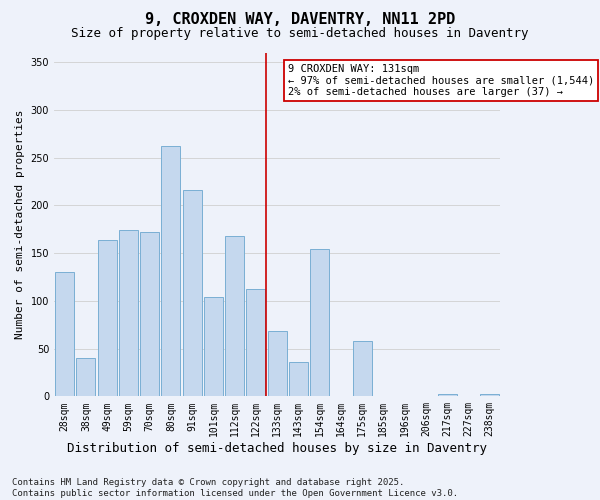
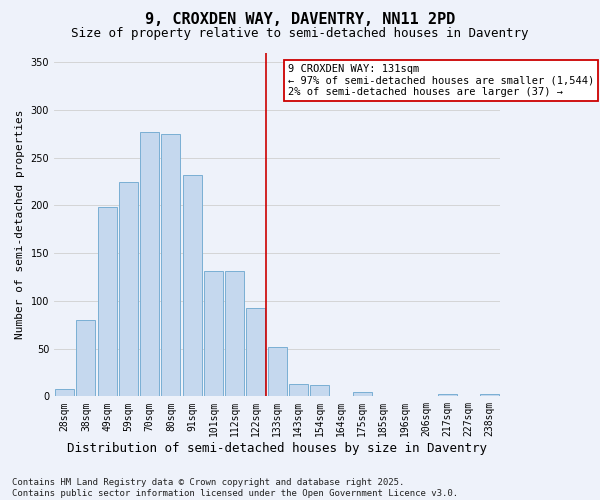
28sqm: 130 -> 8
38sqm: 40 -> 80
49sqm: 164 -> 198
59sqm: 174 -> 224
70sqm: 172 -> 277
80sqm: 262 -> 275
91sqm: 216 -> 232
101sqm: 104 -> 131
112sqm: 168 -> 131
122sqm: 112 -> 92
133sqm: 68 -> 52
143sqm: 36 -> 13
154sqm: 154 -> 12
175sqm: 58 -> 5
